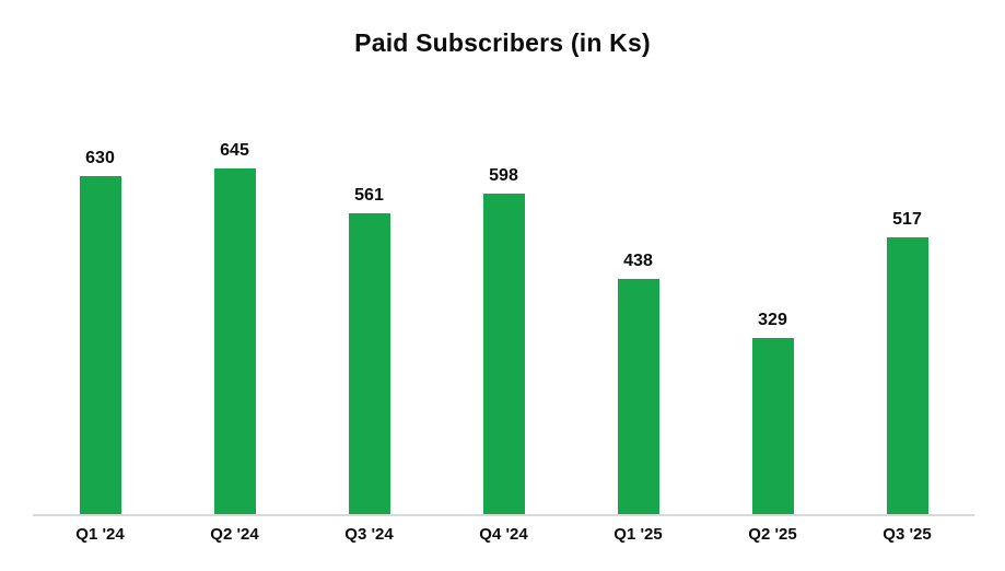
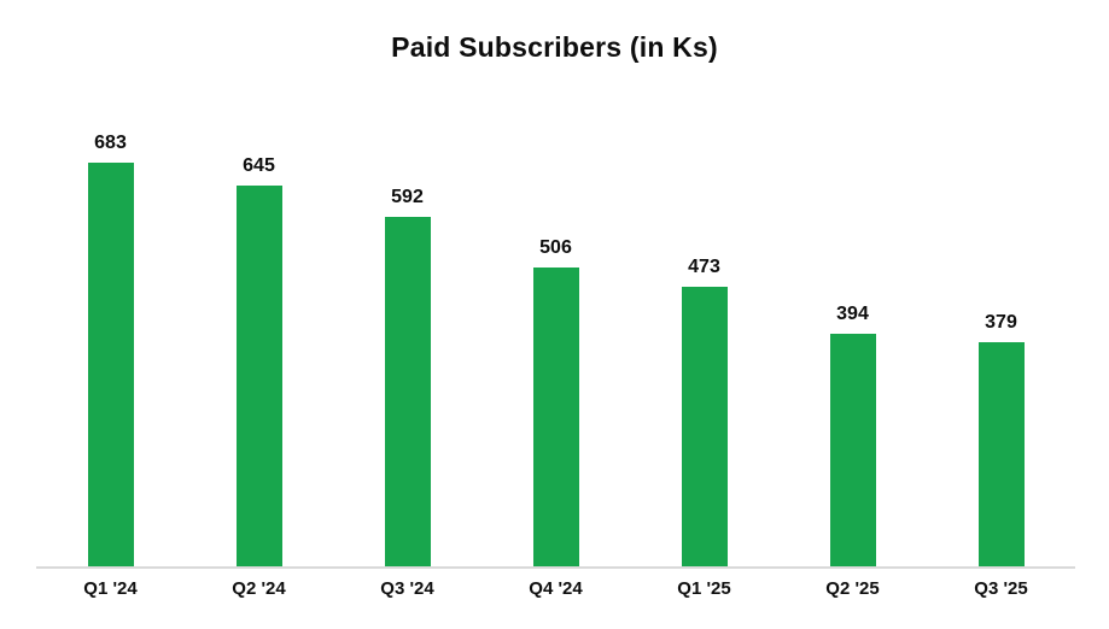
Q1 '24: 630 -> 683
Q3 '24: 561 -> 592
Q4 '24: 598 -> 506
Q1 '25: 438 -> 473
Q2 '25: 329 -> 394
Q3 '25: 517 -> 379
